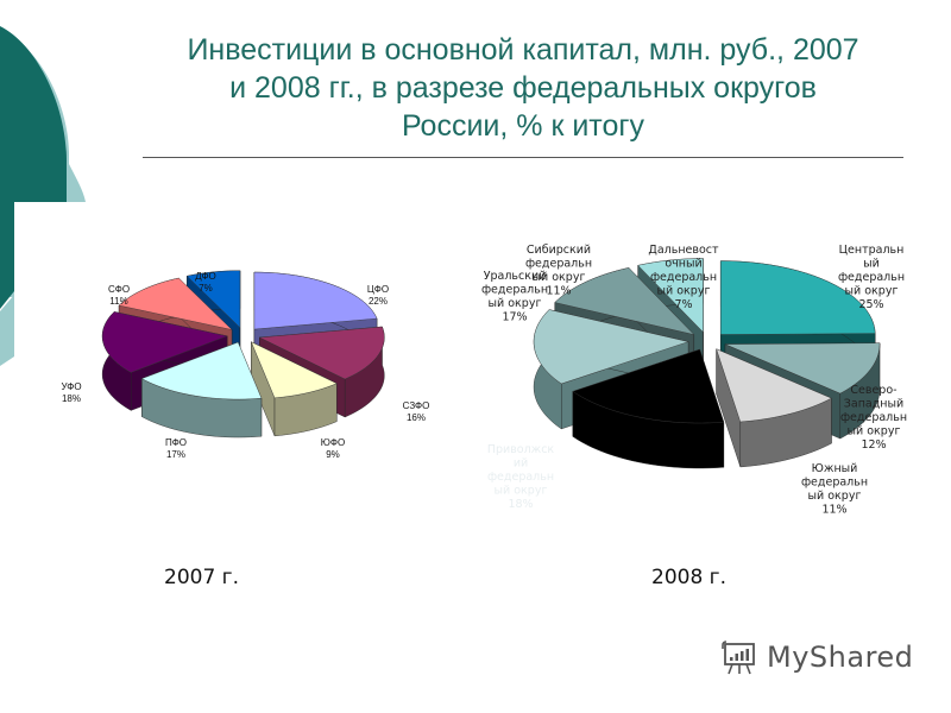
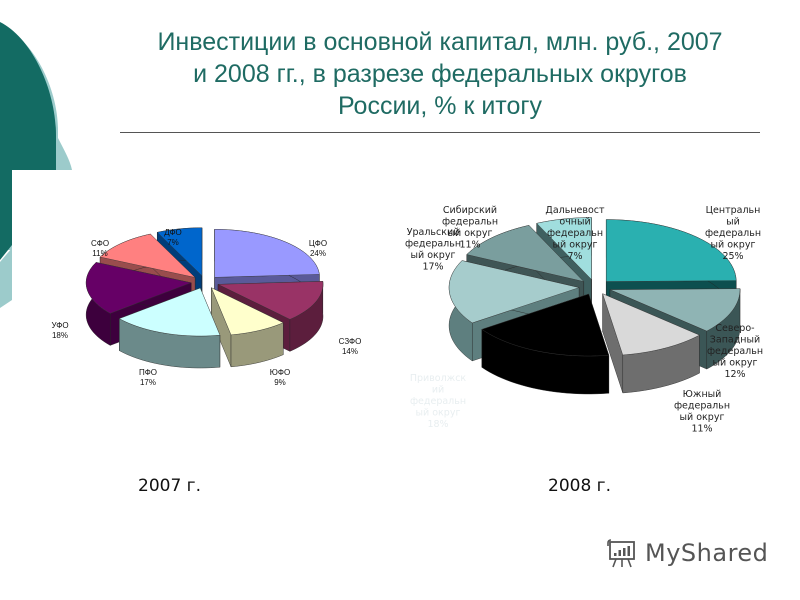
2007 г./ЦФО: 22% -> 24%
2007 г./СЗФО: 16% -> 14%
